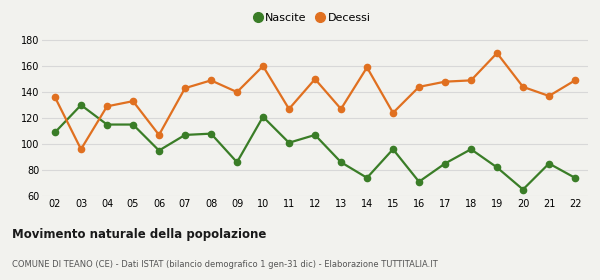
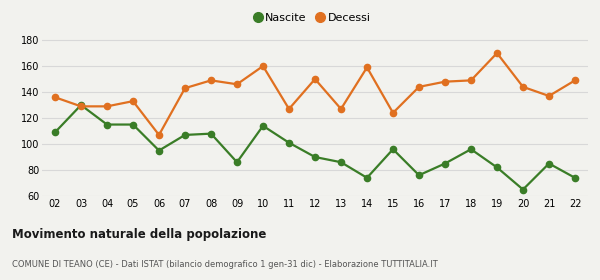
Decessi/03: 96 -> 129
Decessi/09: 140 -> 146
Nascite/10: 121 -> 114
Nascite/12: 107 -> 90
Nascite/16: 71 -> 76
